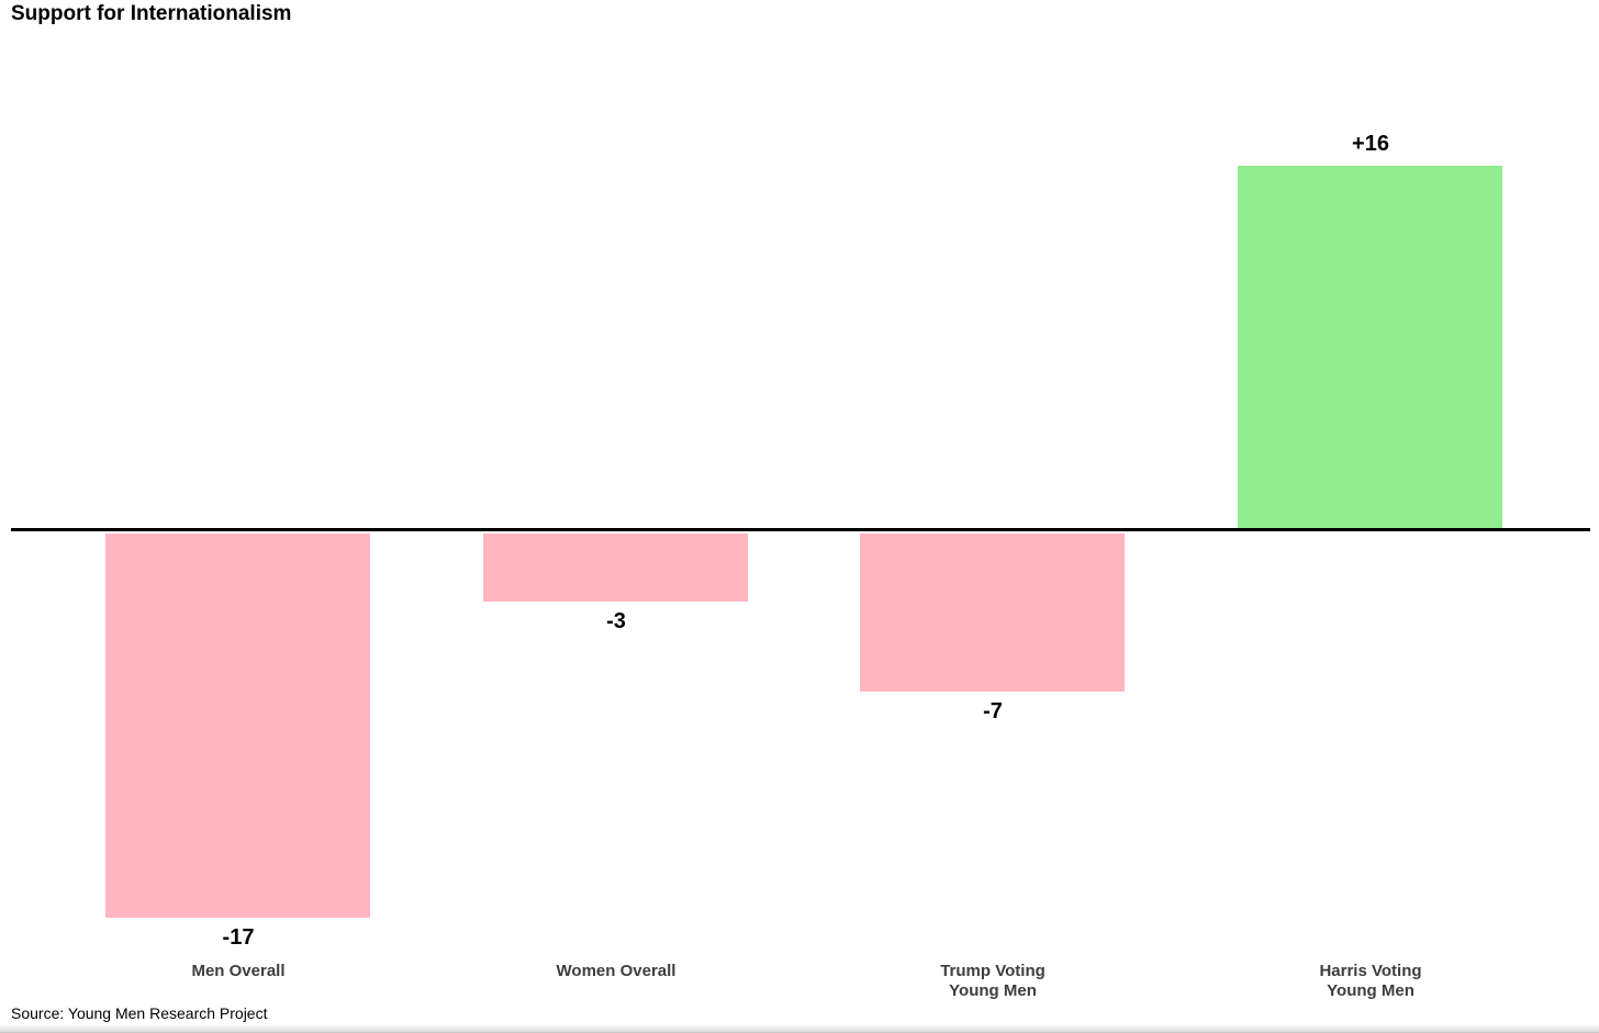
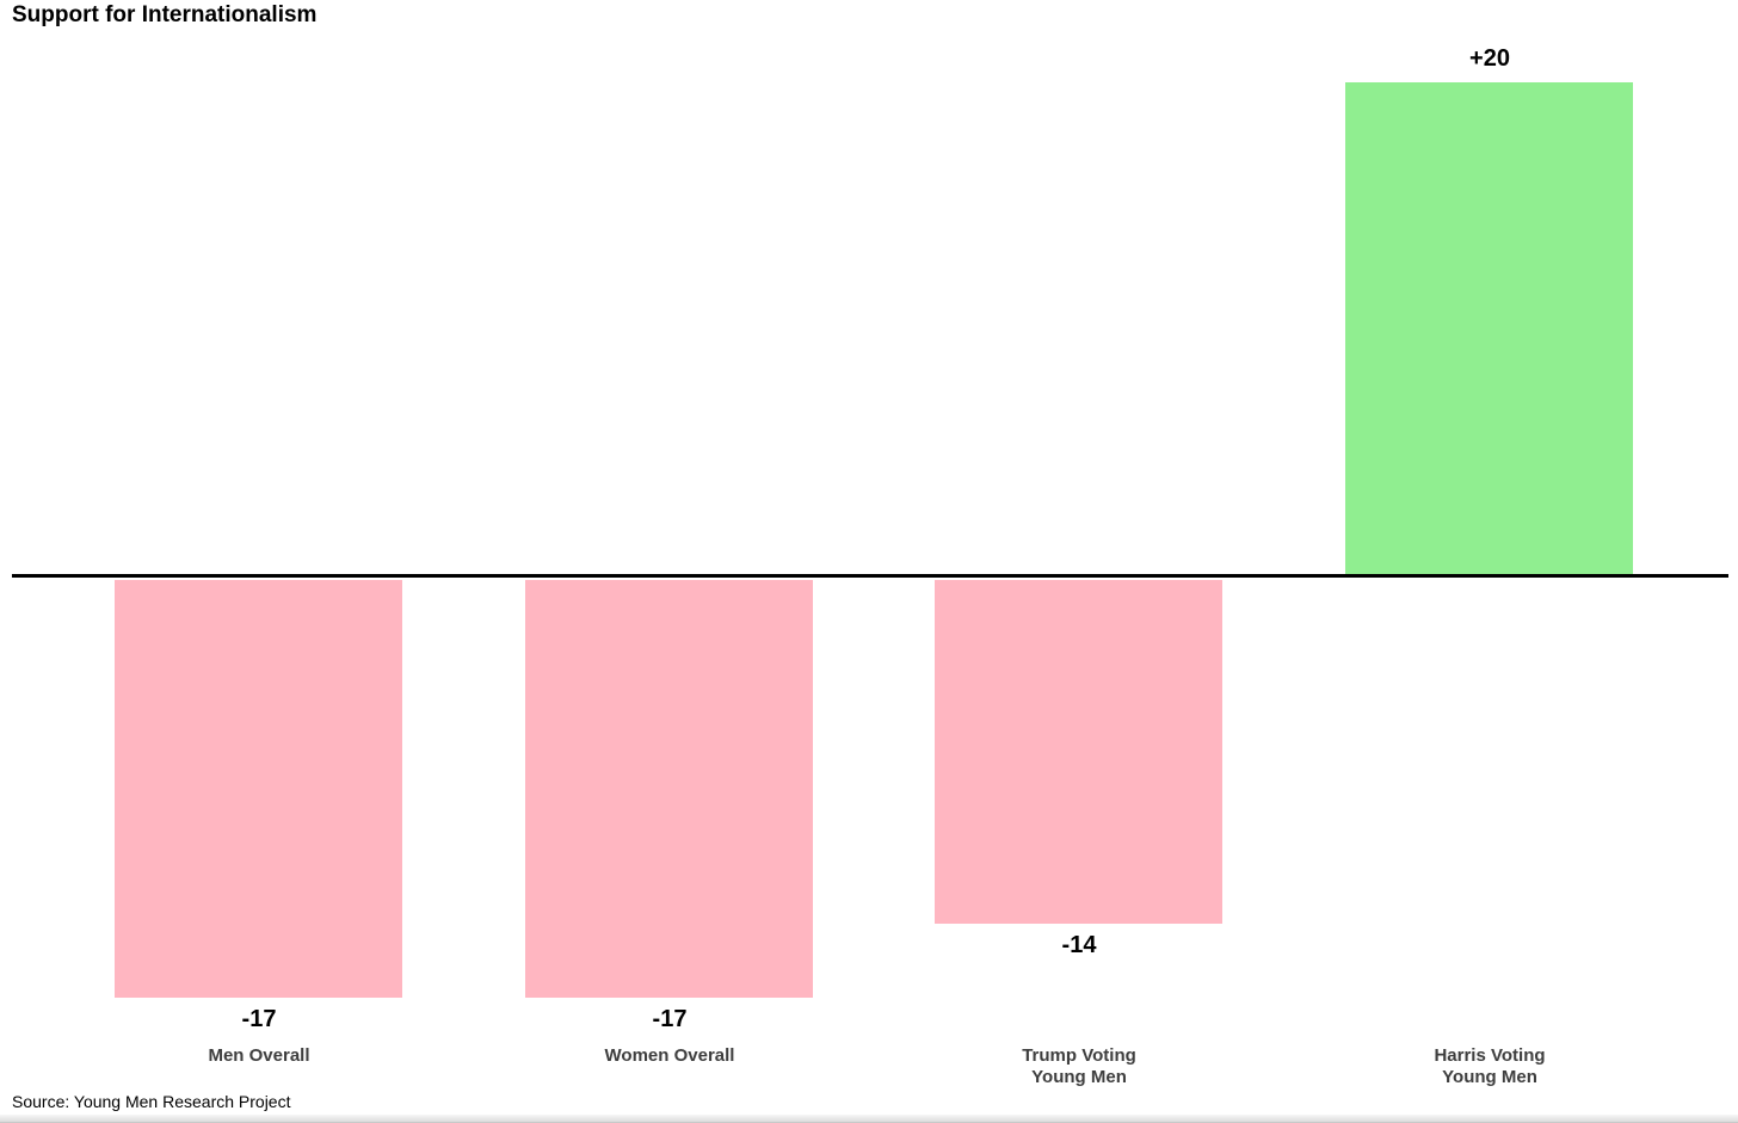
Women Overall: -3 -> -17
Trump Voting Young Men: -7 -> -14
Harris Voting Young Men: +16 -> +20
